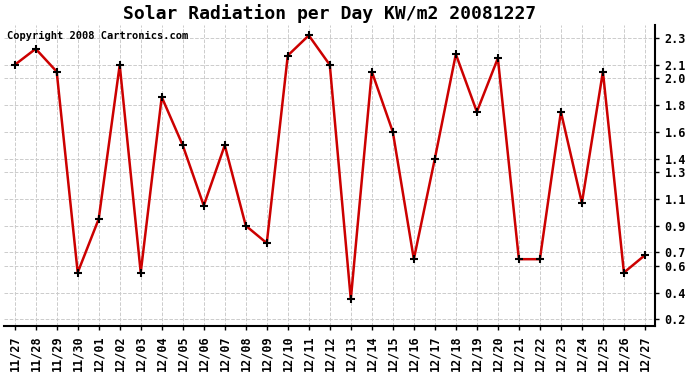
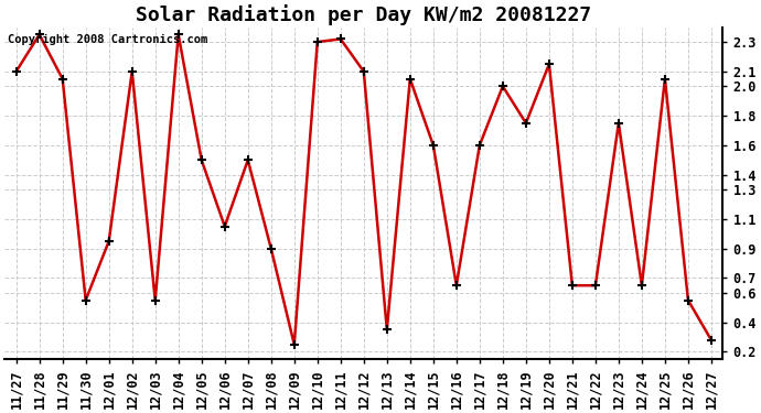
11/28: 2.22 -> 2.35
12/04: 1.86 -> 2.35
12/09: 0.77 -> 0.25
12/10: 2.17 -> 2.30
12/17: 1.40 -> 1.60
12/18: 2.18 -> 2.00
12/24: 1.07 -> 0.65
12/27: 0.68 -> 0.28
